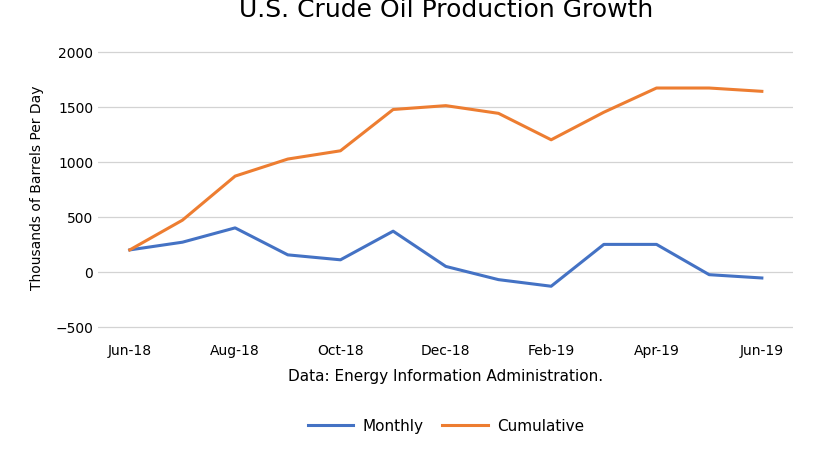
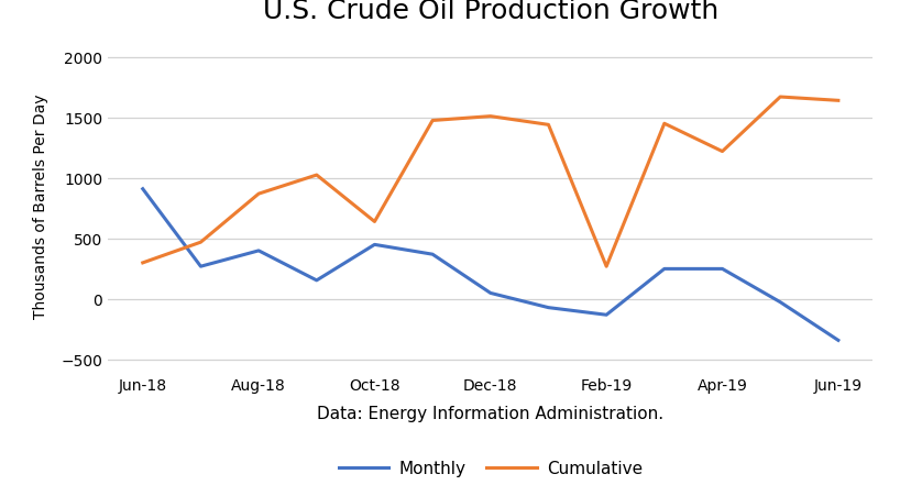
Monthly/Jun-18: 200 -> 910
Cumulative/Jun-18: 200 -> 300
Monthly/Oct-18: 110 -> 450
Cumulative/Oct-18: 1100 -> 640
Cumulative/Feb-19: 1200 -> 270
Cumulative/Apr-19: 1670 -> 1220
Monthly/Jun-19: -60 -> -340
